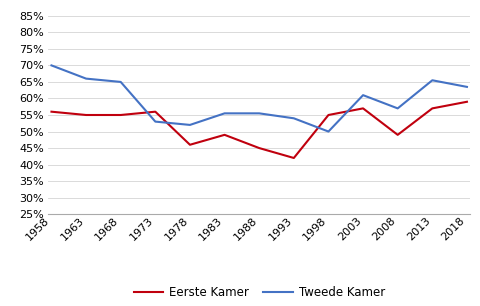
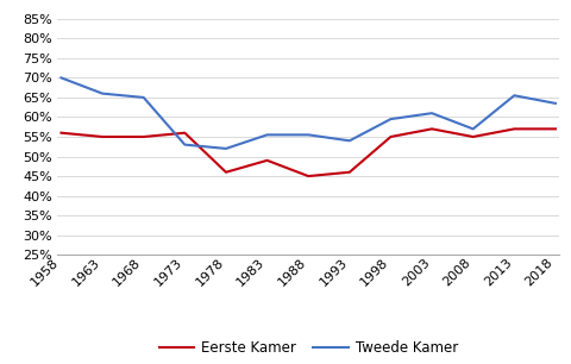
Eerste Kamer/1993: 42% -> 46%
Tweede Kamer/1998: 50.0% -> 59.5%
Eerste Kamer/2008: 49% -> 55%
Eerste Kamer/2018: 59% -> 57%
